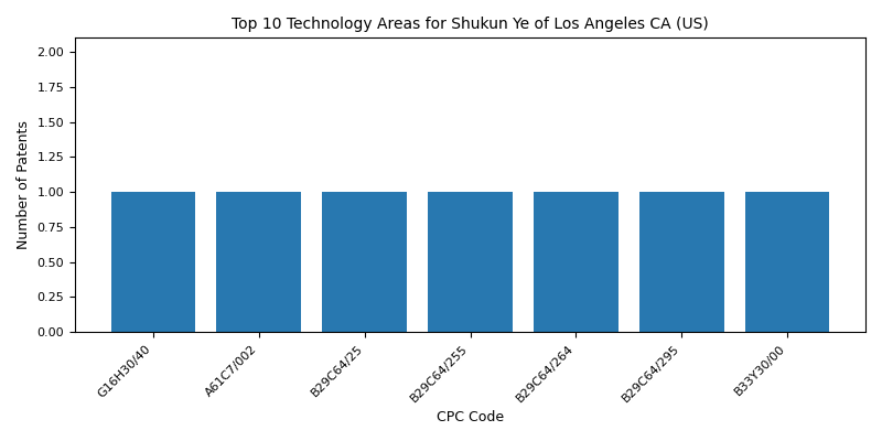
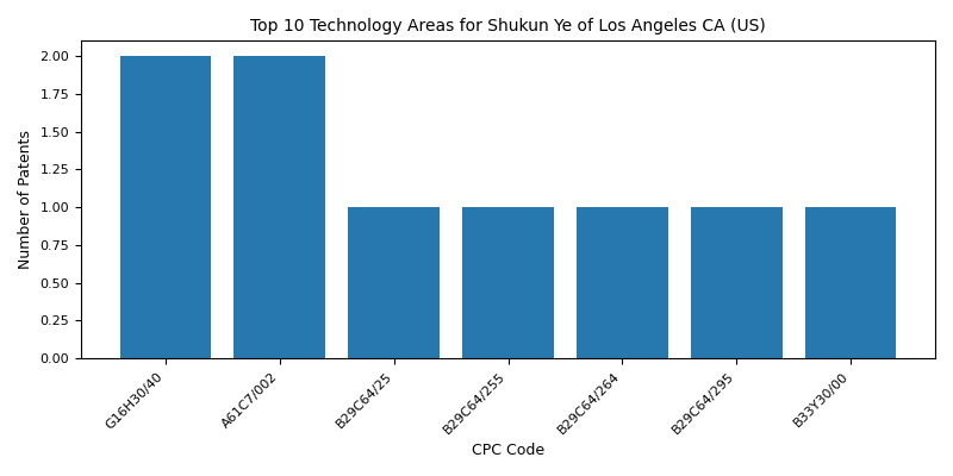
G16H30/40: 1 -> 2
A61C7/002: 1 -> 2
